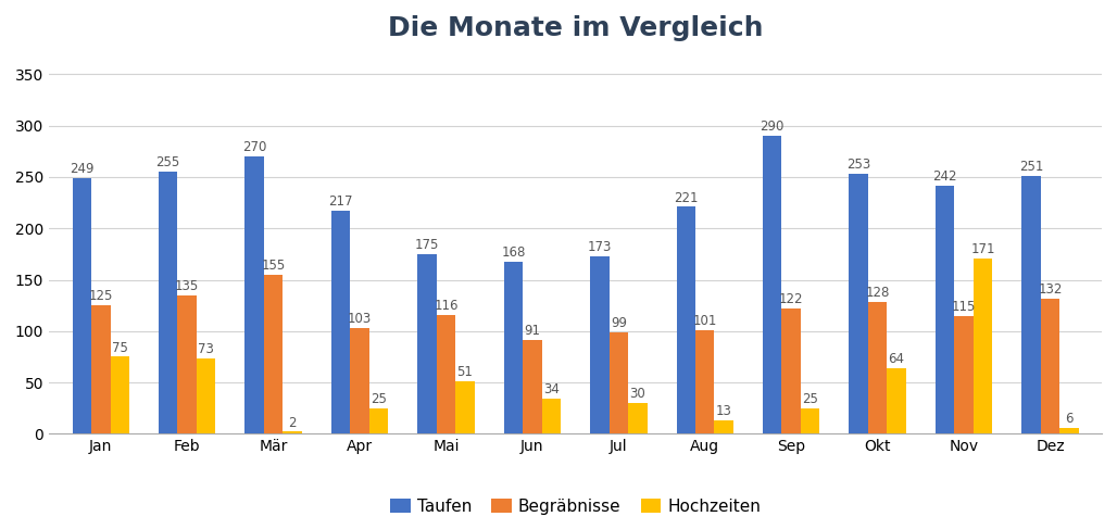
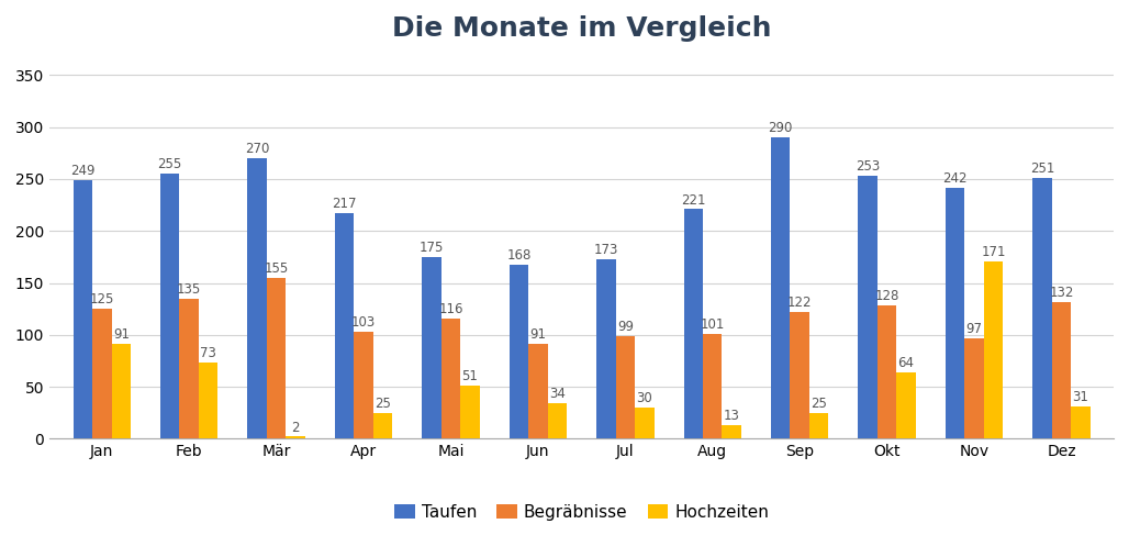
Hochzeiten/Jan: 75 -> 91
Begräbnisse/Nov: 115 -> 97
Hochzeiten/Dez: 6 -> 31
